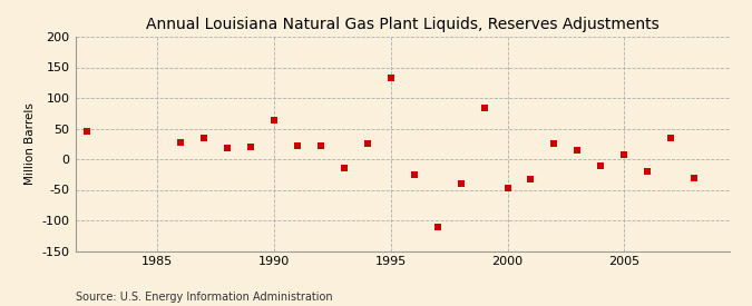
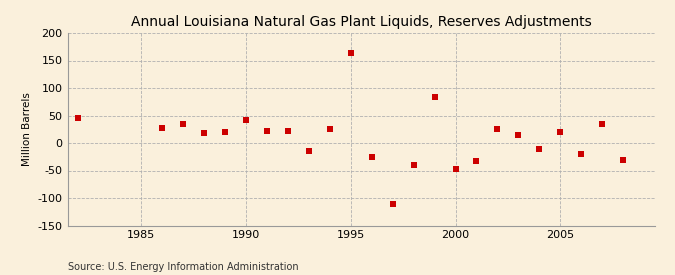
1990: 64 -> 42
1995: 132 -> 163
2005: 8 -> 20
